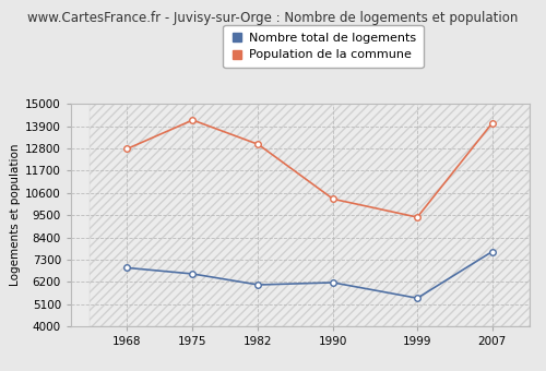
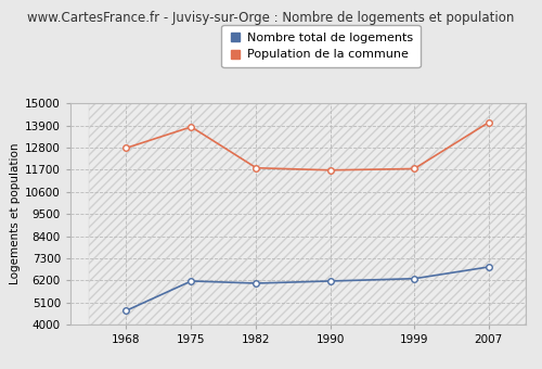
Nombre total de logements/1968: 6900 -> 4700
Nombre total de logements/1975: 6600 -> 6200
Population de la commune/1975: 14200 -> 13800
Population de la commune/1982: 13000 -> 11800
Population de la commune/1990: 10300 -> 11700
Nombre total de logements/1999: 5400 -> 6300
Population de la commune/1999: 9400 -> 11800
Nombre total de logements/2007: 7700 -> 6900
